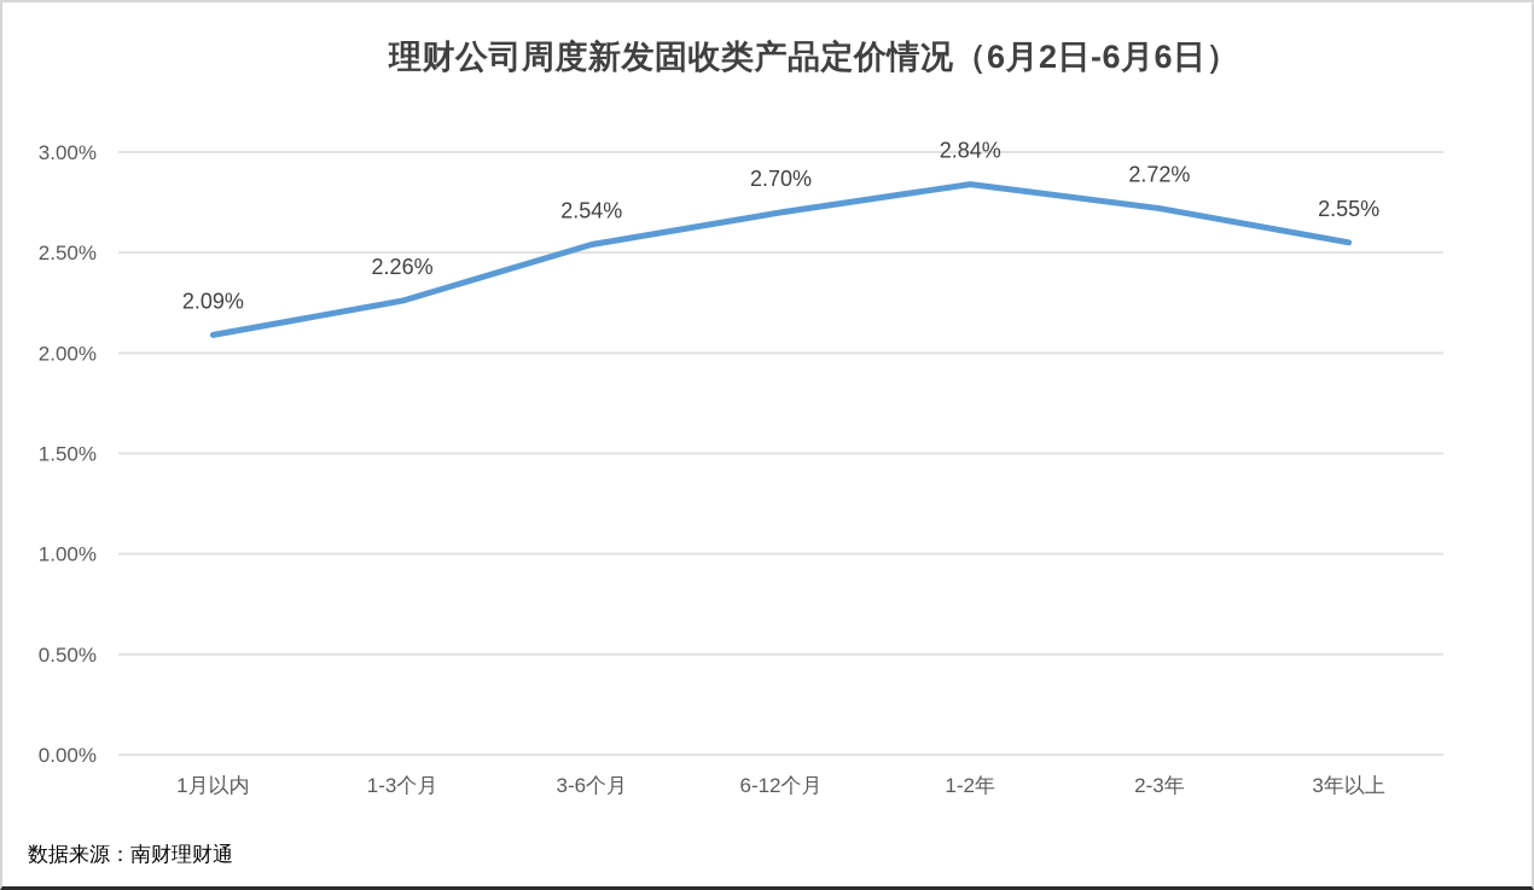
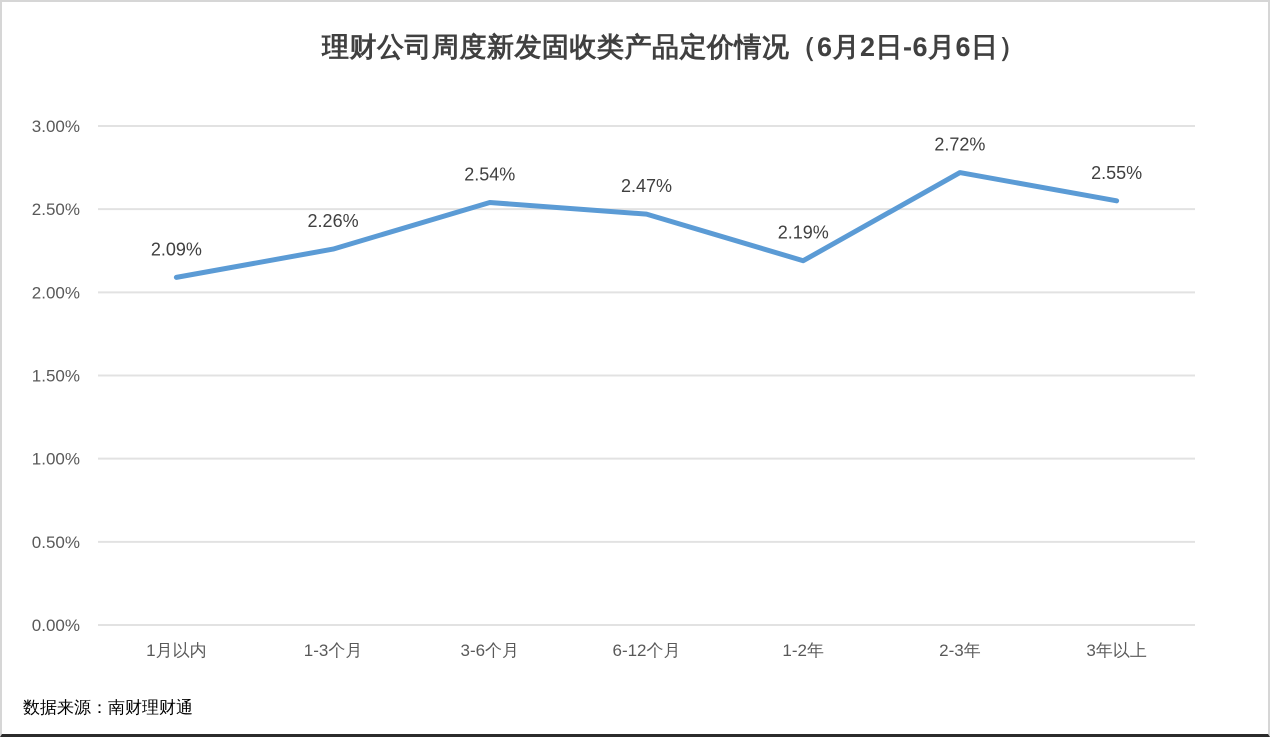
6-12个月: 2.70% -> 2.47%
1-2年: 2.84% -> 2.19%
